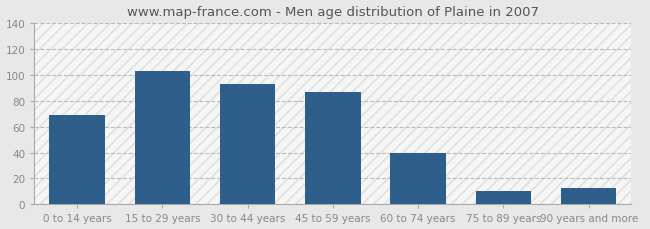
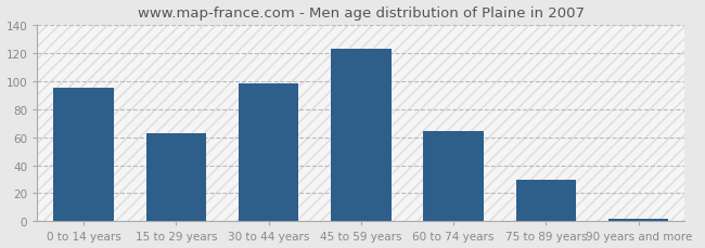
0 to 14 years: 69 -> 95
15 to 29 years: 103 -> 63
30 to 44 years: 93 -> 98
45 to 59 years: 87 -> 123
60 to 74 years: 40 -> 64
75 to 89 years: 10 -> 30
90 years and more: 13 -> 2
